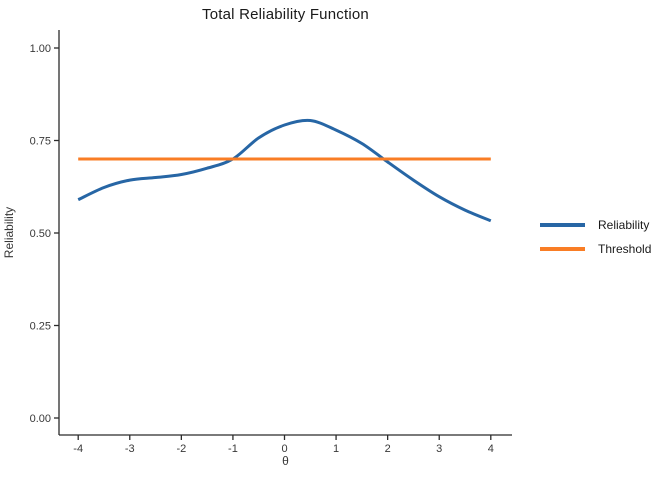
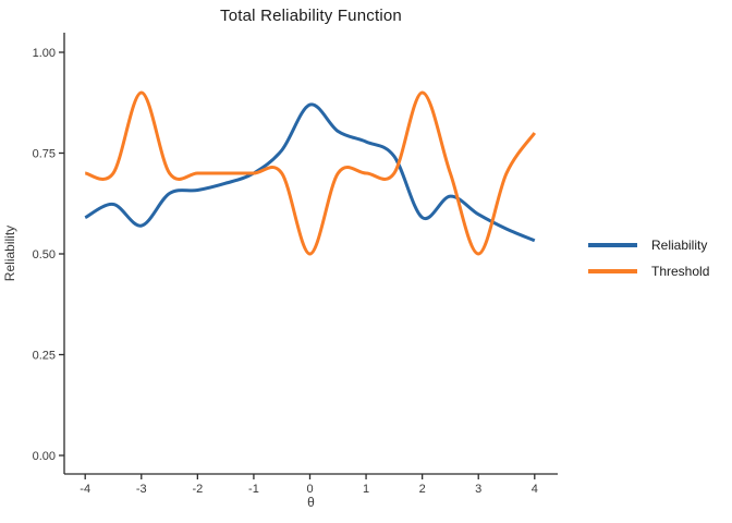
Reliability/-3: 0.64 -> 0.57
Threshold/-3: 0.7 -> 0.9
Reliability/0: 0.79 -> 0.87
Threshold/0: 0.7 -> 0.5
Reliability/2: 0.69 -> 0.59
Threshold/2: 0.7 -> 0.9
Threshold/3: 0.7 -> 0.5
Threshold/4: 0.7 -> 0.8
